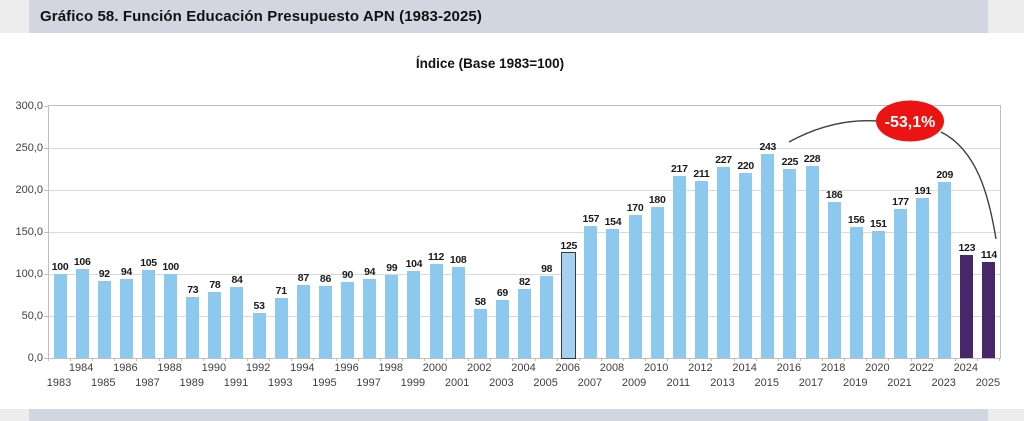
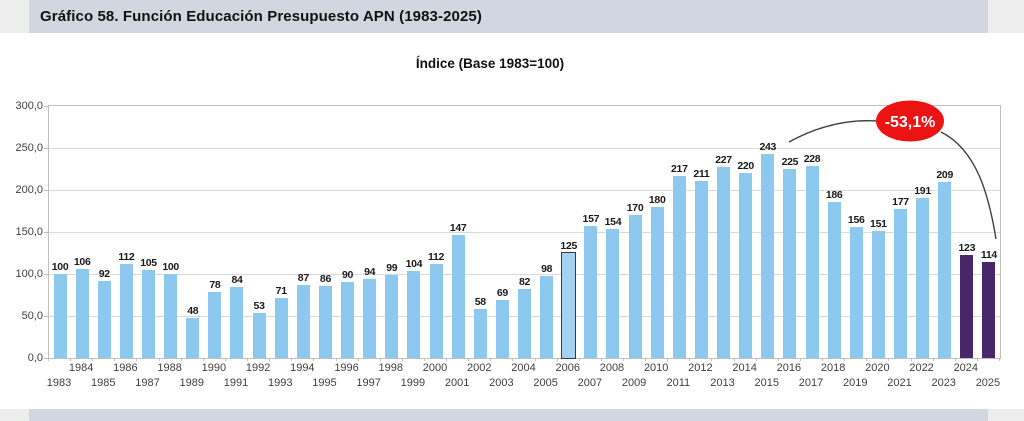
1986: 94 -> 112
1989: 73 -> 48
2001: 108 -> 147
